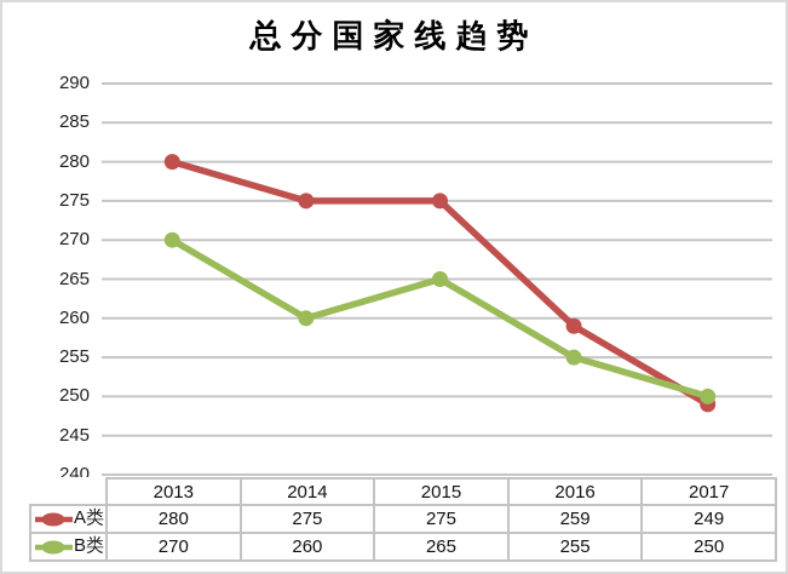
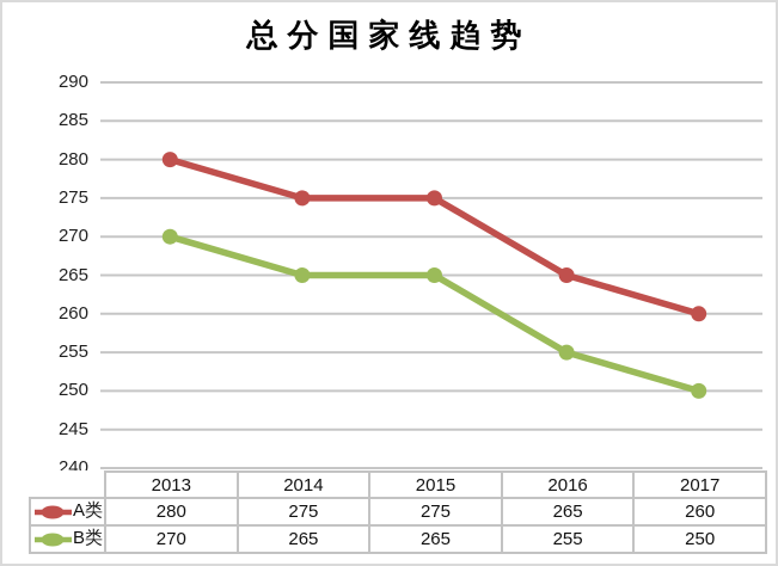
B类/2014: 260 -> 265
A类/2016: 259 -> 265
A类/2017: 249 -> 260
